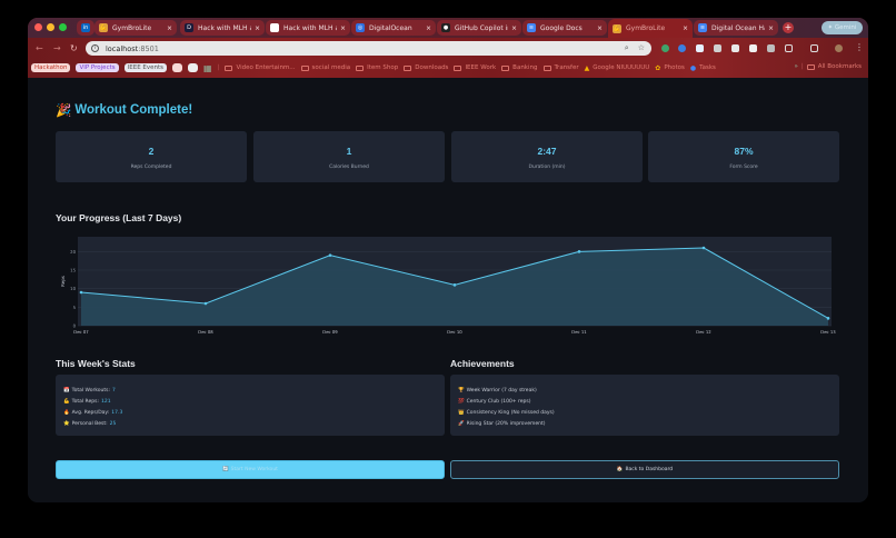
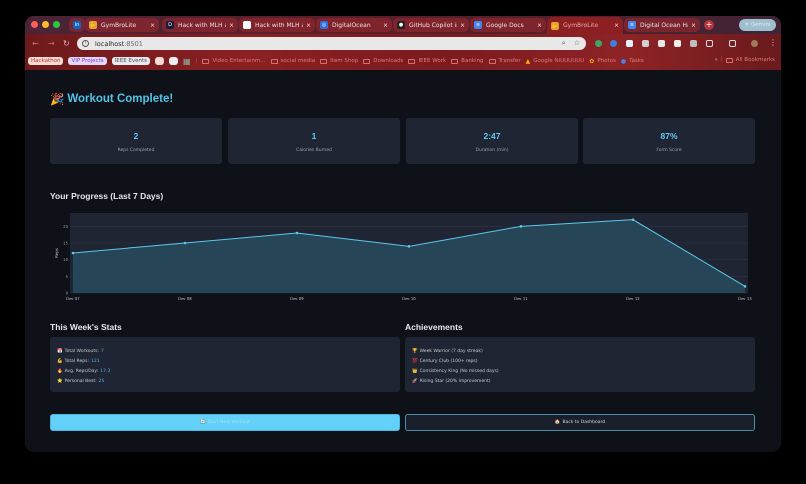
Dec 07: 9 -> 12
Dec 08: 6 -> 15
Dec 09: 19 -> 18
Dec 10: 11 -> 14
Dec 12: 21 -> 22
